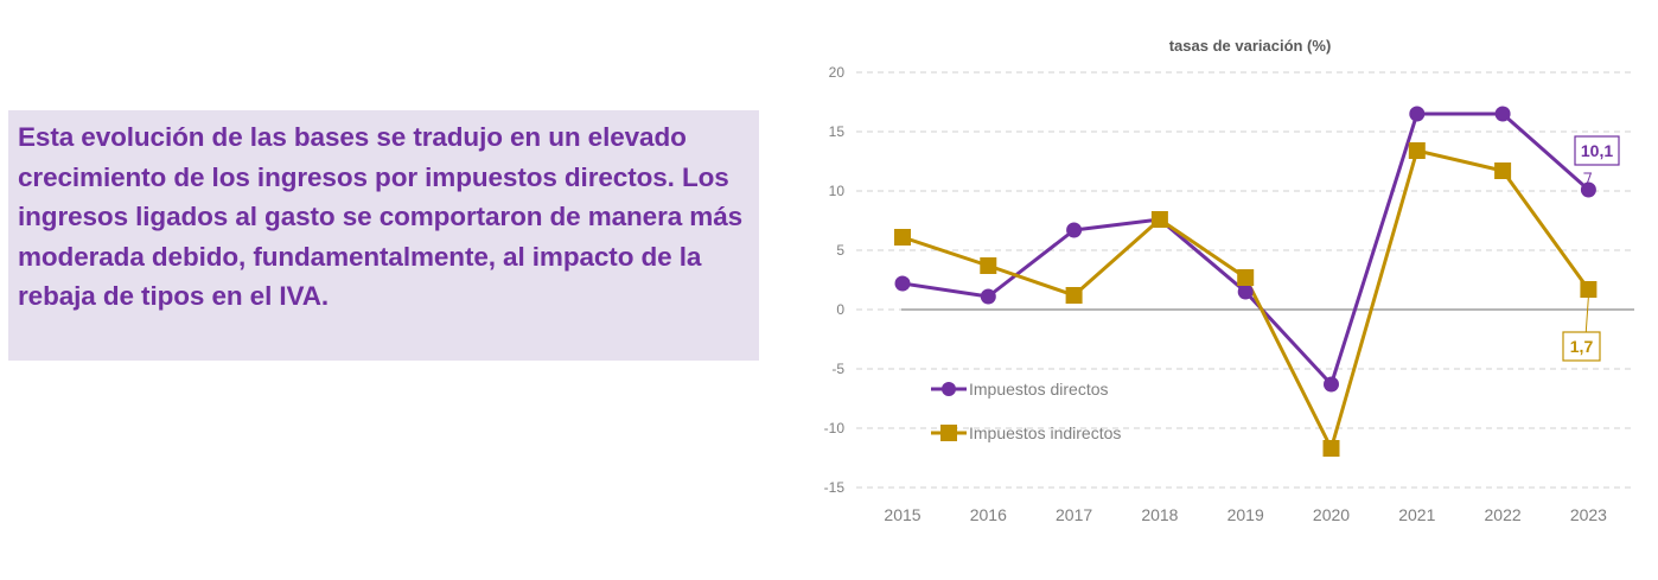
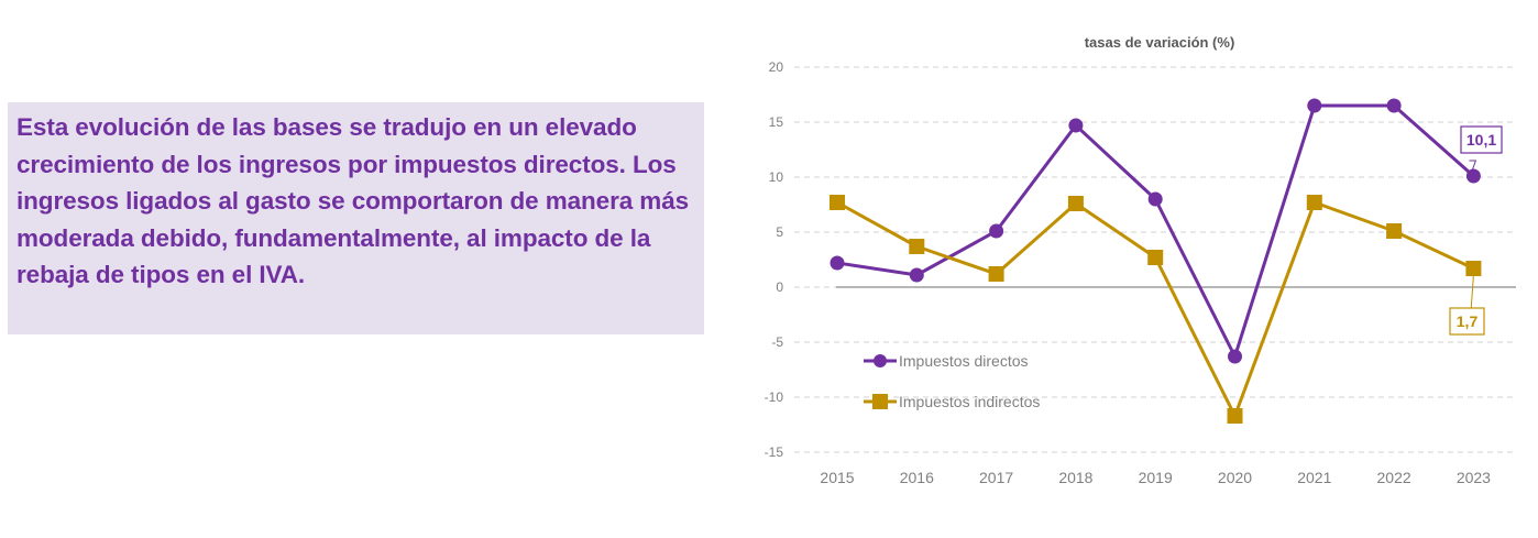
Impuestos indirectos/2015: 6.1 -> 7.7
Impuestos directos/2017: 6.7 -> 5.1
Impuestos directos/2018: 7.6 -> 14.7
Impuestos directos/2019: 1.5 -> 8.0
Impuestos indirectos/2021: 13.4 -> 7.7
Impuestos indirectos/2022: 11.7 -> 5.1
